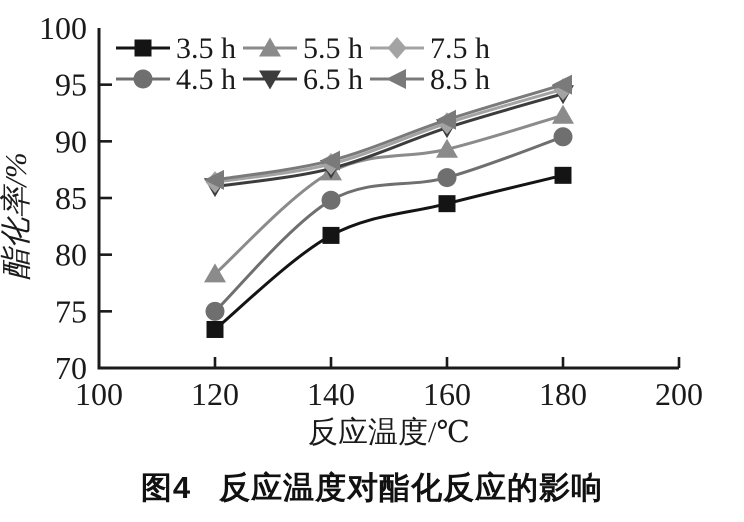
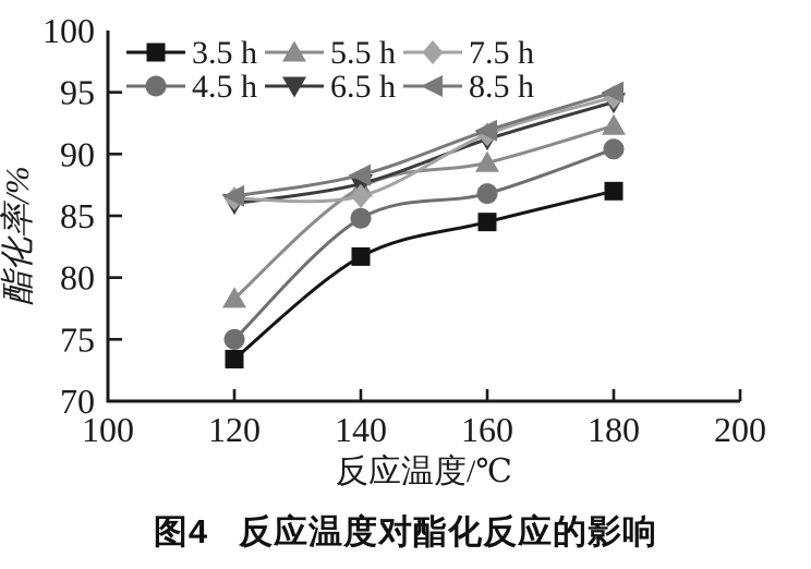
7.5 h/140: 88.0 -> 86.6
